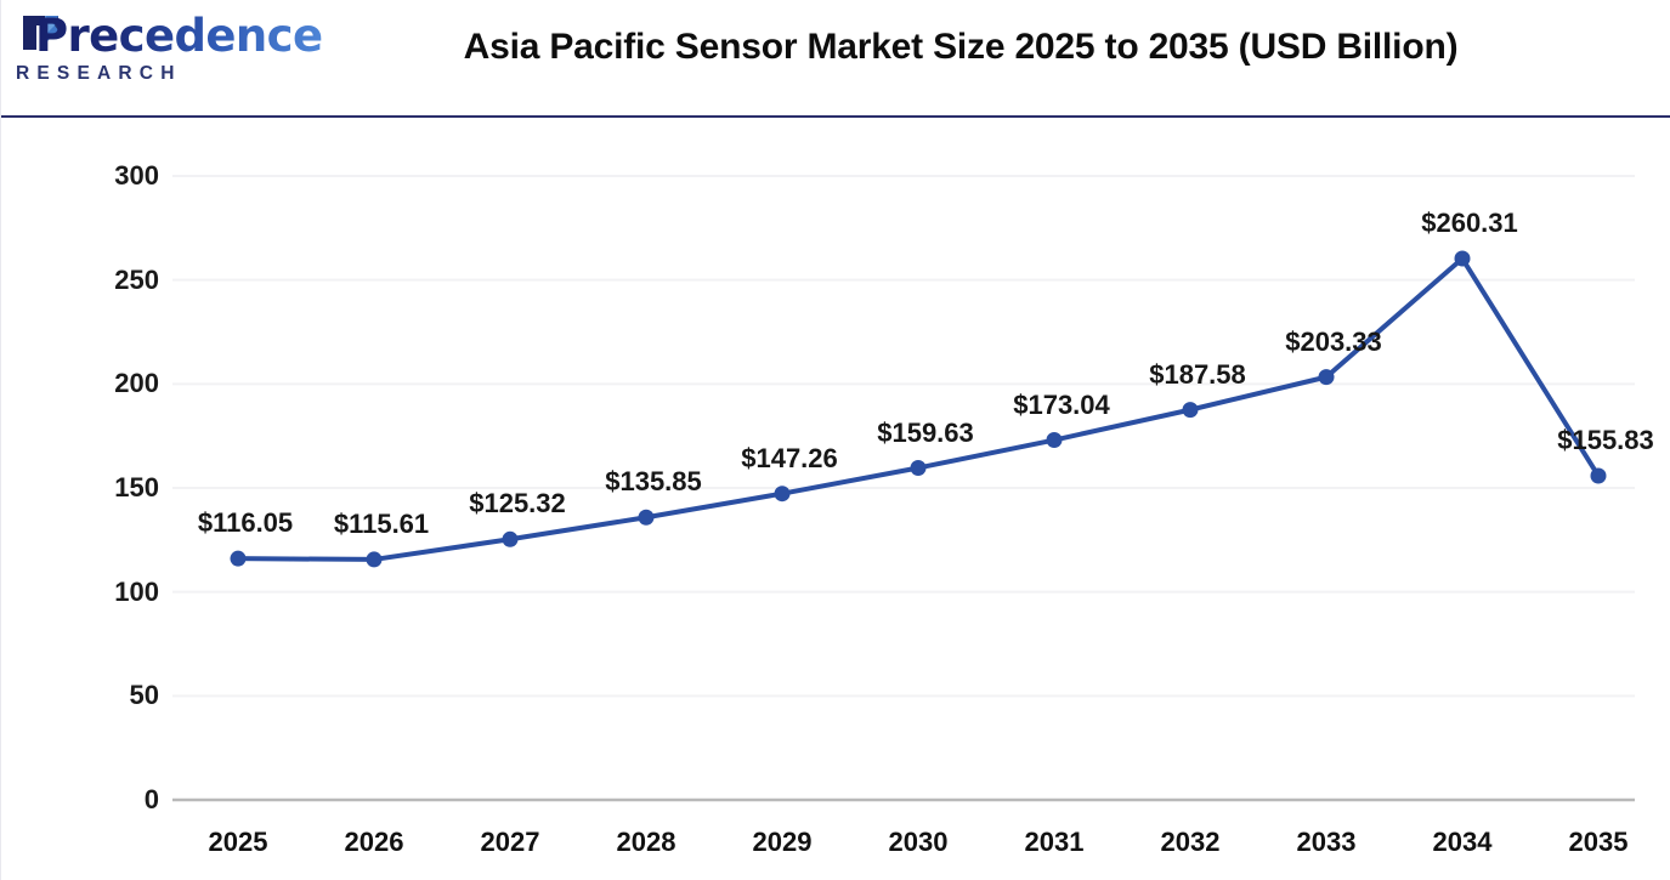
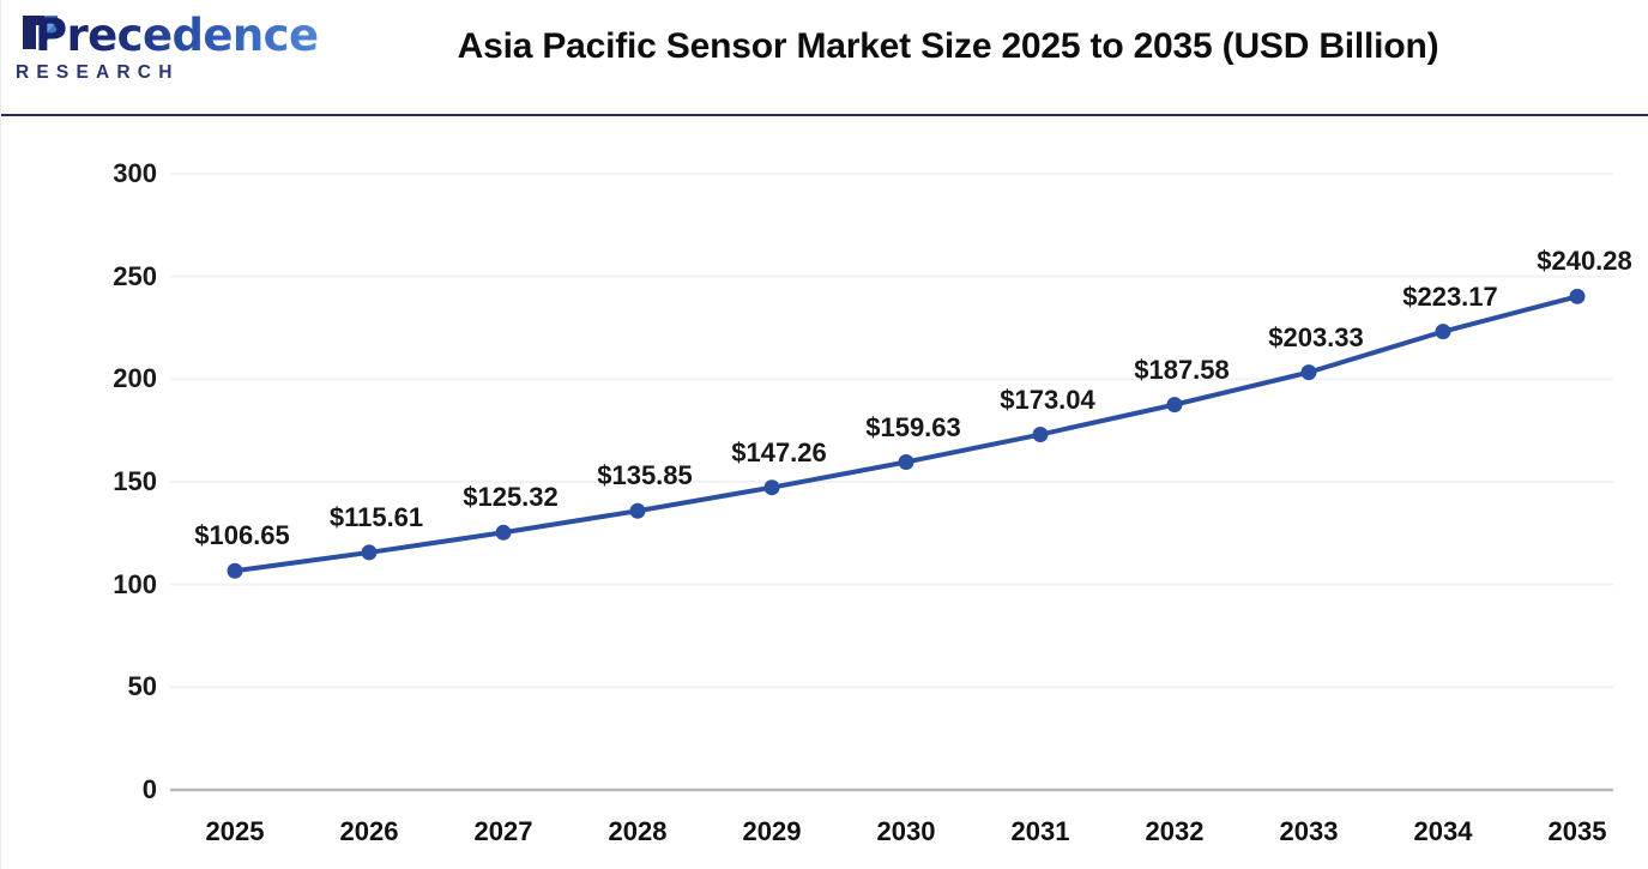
2025: $116.05 -> $106.65
2034: $260.31 -> $223.17
2035: $155.83 -> $240.28
